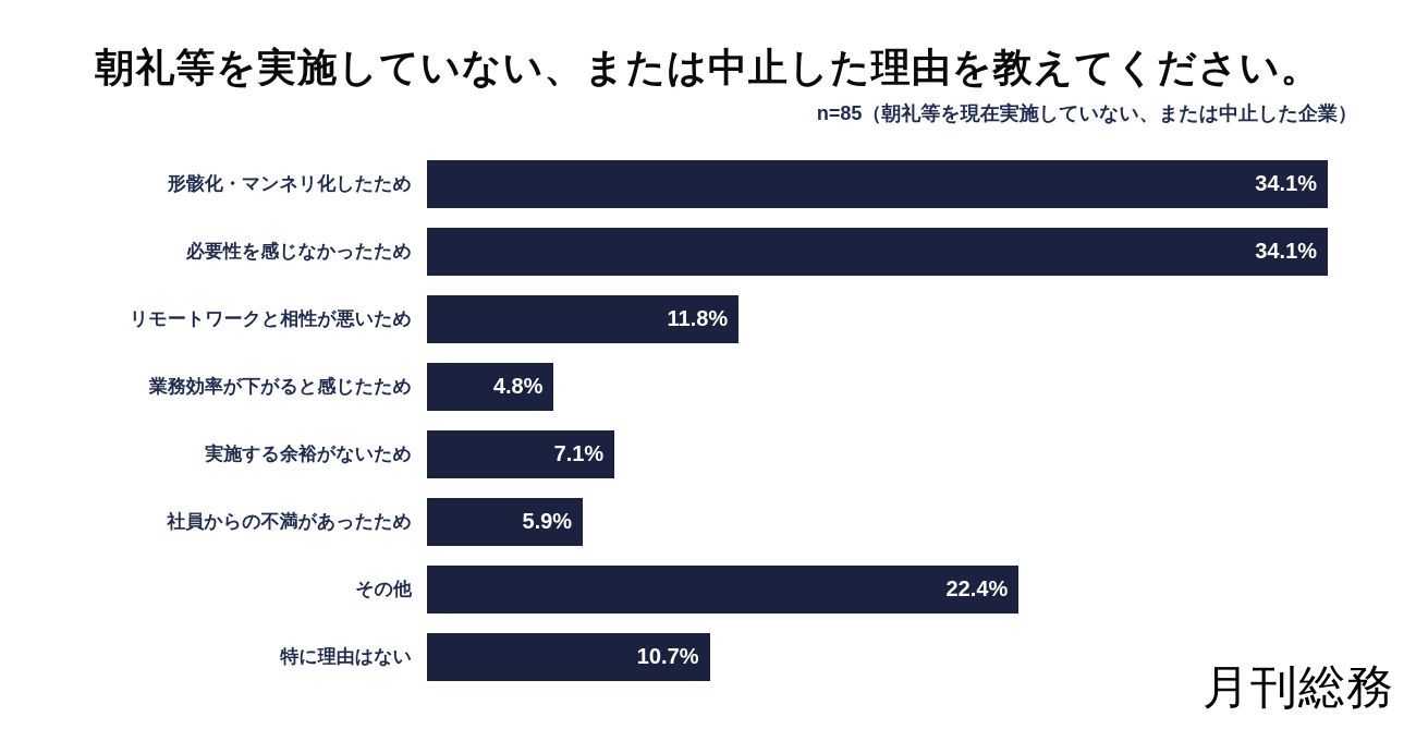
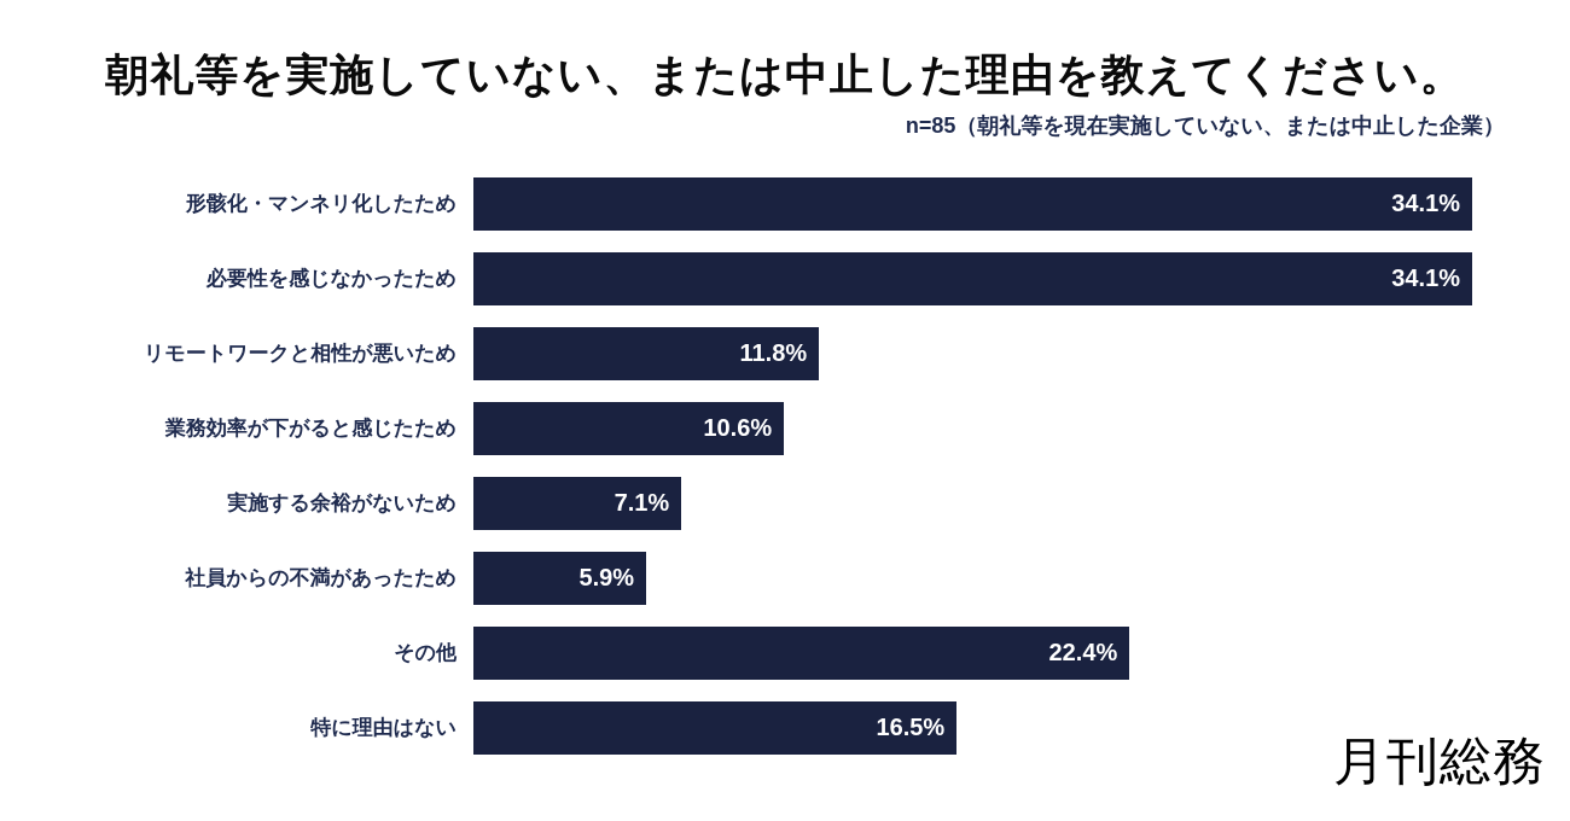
業務効率が下がると感じたため: 4.8% -> 10.6%
特に理由はない: 10.7% -> 16.5%
